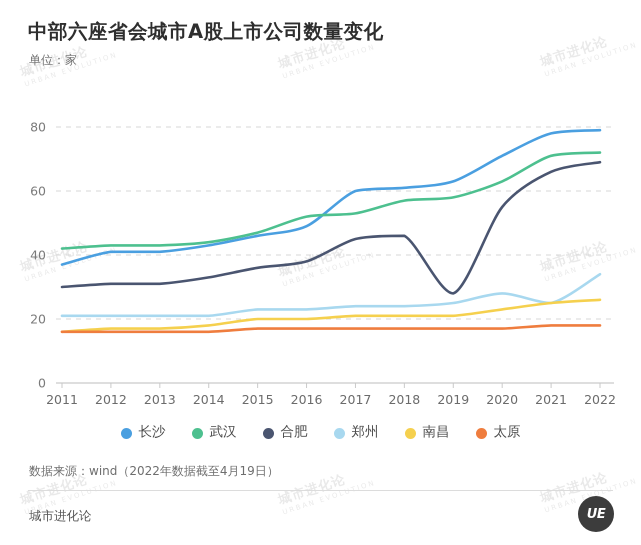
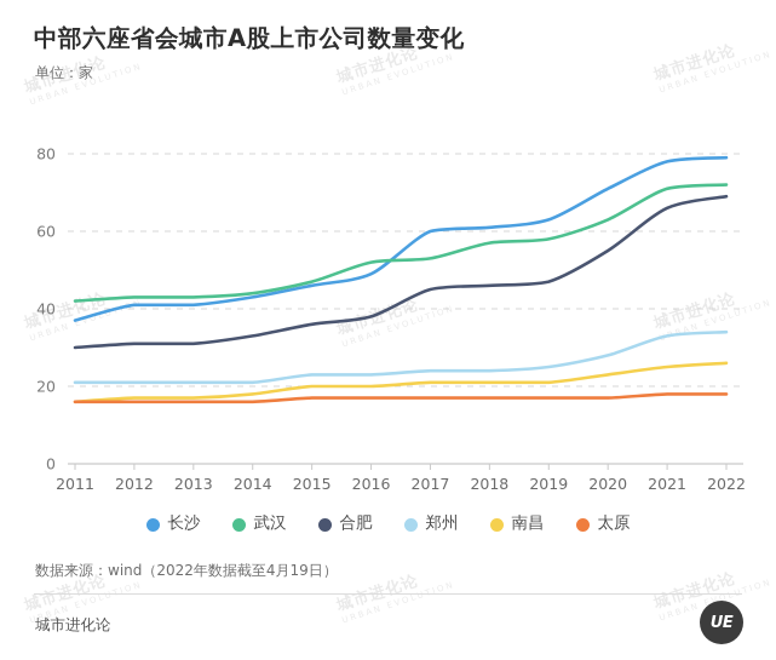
合肥/2019: 28 -> 47
郑州/2021: 25 -> 33
